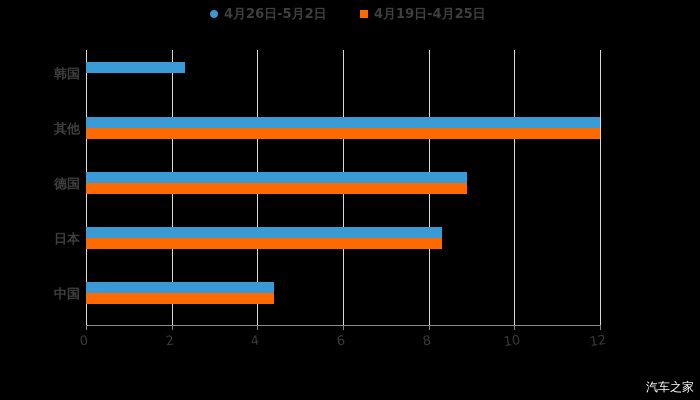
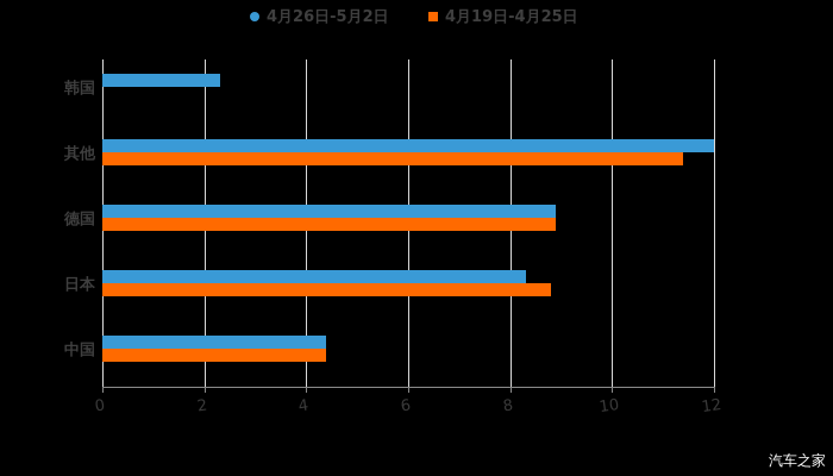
4月19日-4月25日/其他: 12.0 -> 11.4
4月19日-4月25日/日本: 8.3 -> 8.8
